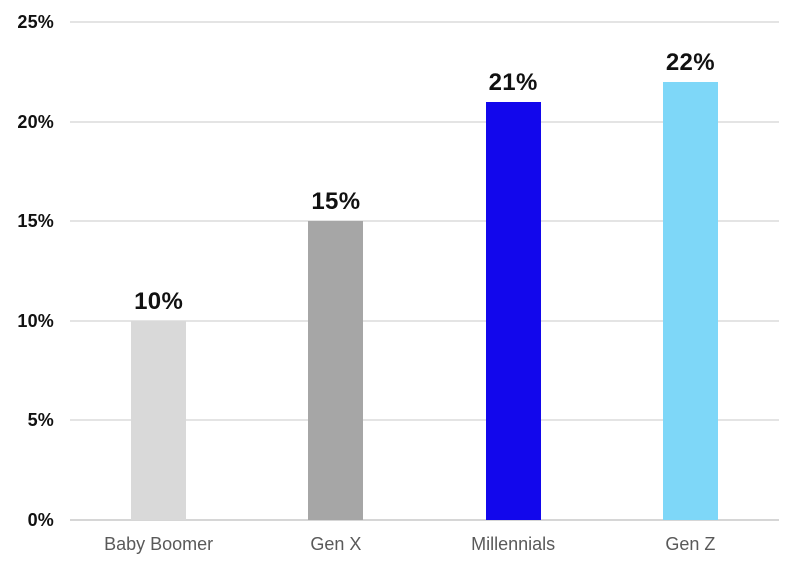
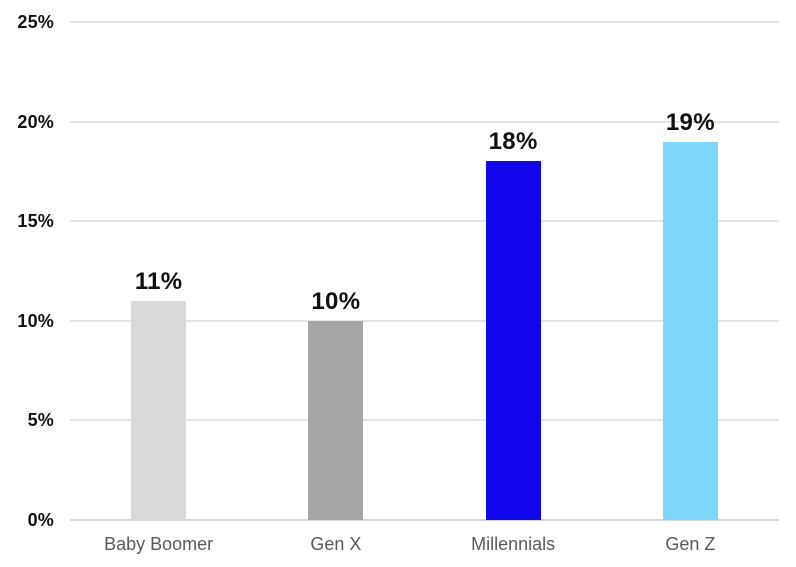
Baby Boomer: 10% -> 11%
Gen X: 15% -> 10%
Millennials: 21% -> 18%
Gen Z: 22% -> 19%
